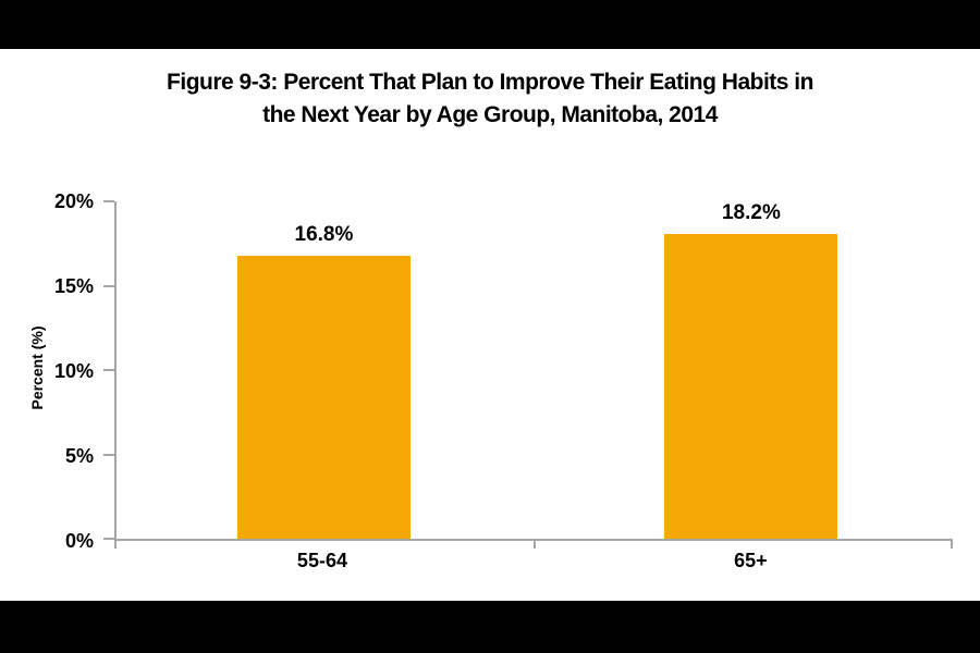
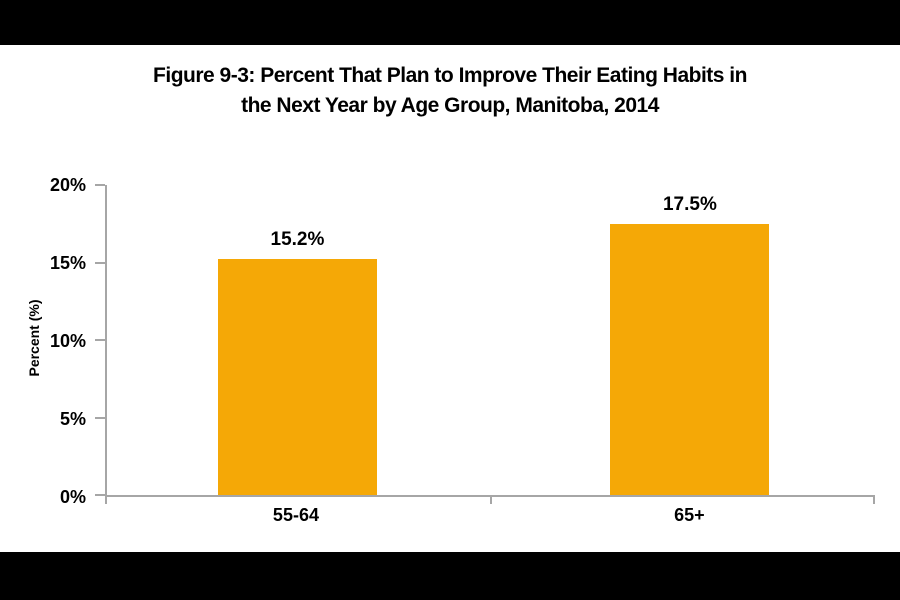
55-64: 16.8% -> 15.2%
65+: 18.2% -> 17.5%
